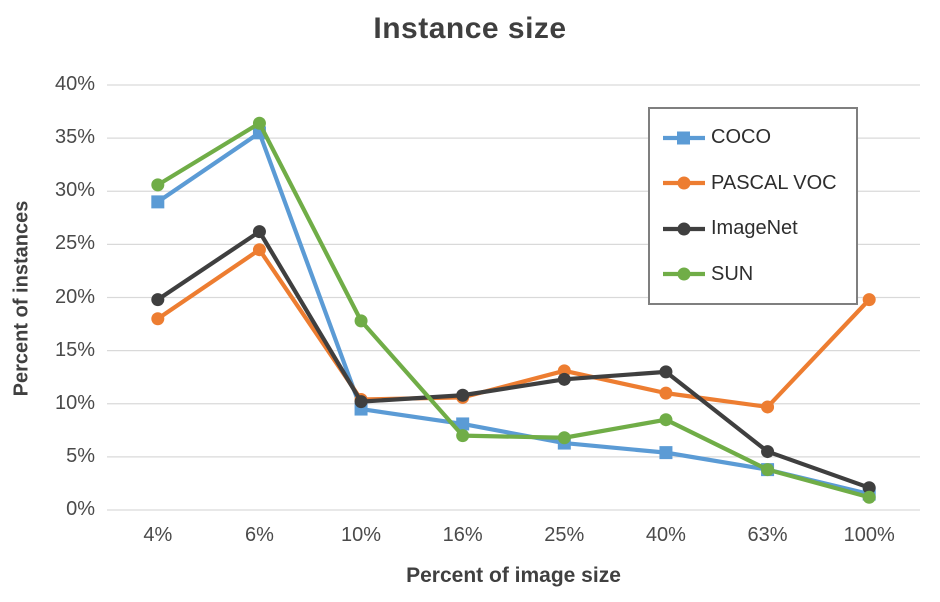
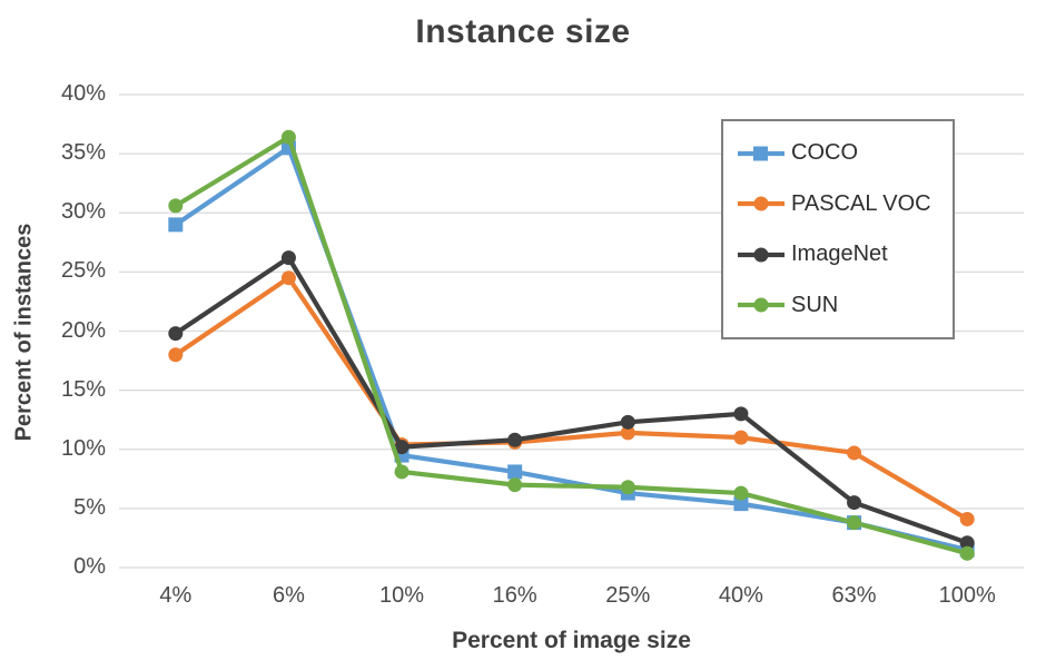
SUN/10%: 17.8% -> 8.1%
PASCAL VOC/25%: 13.1% -> 11.4%
SUN/40%: 8.5% -> 6.3%
PASCAL VOC/100%: 19.8% -> 4.1%
